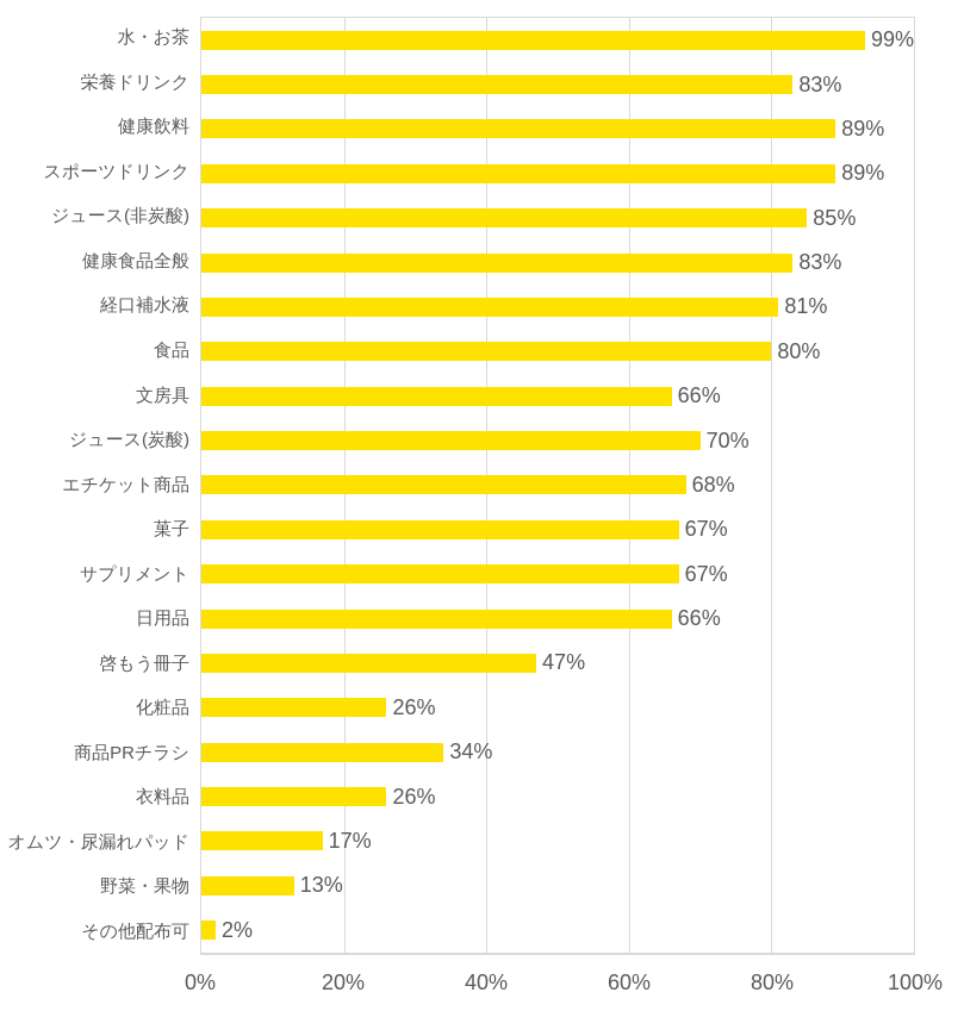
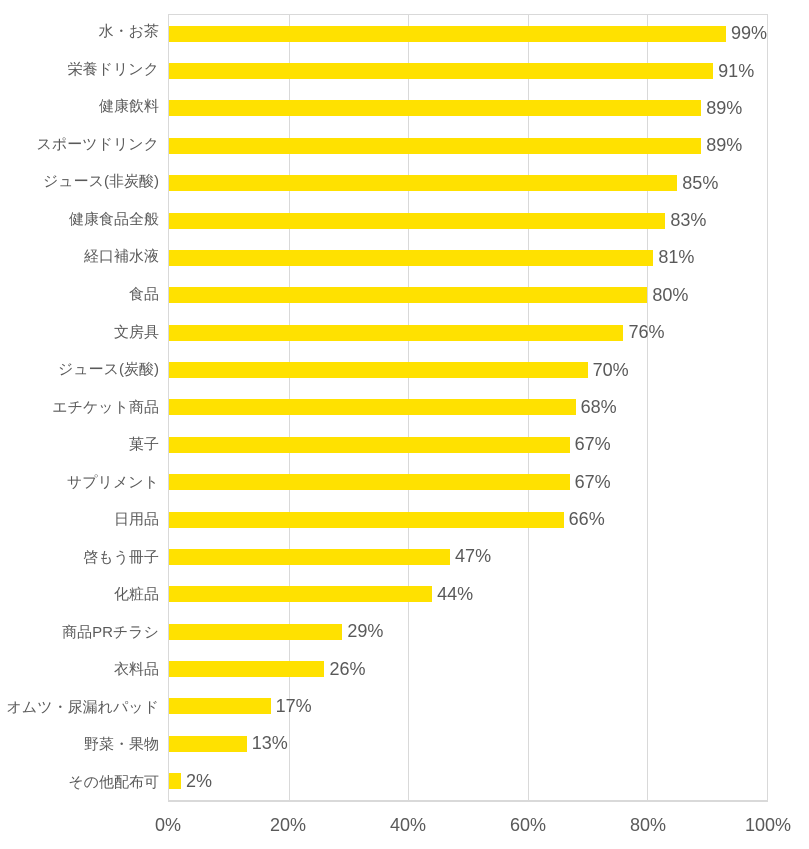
栄養ドリンク: 83% -> 91%
文房具: 66% -> 76%
化粧品: 26% -> 44%
商品PRチラシ: 34% -> 29%
